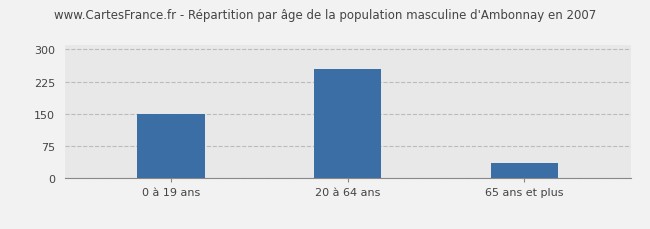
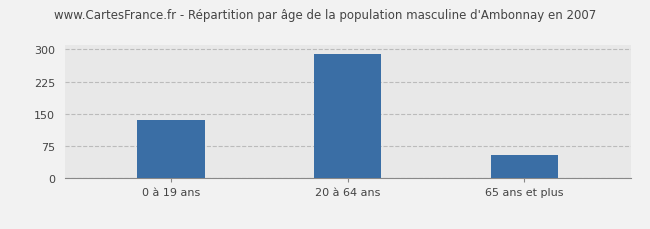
0 à 19 ans: 150 -> 135
20 à 64 ans: 255 -> 290
65 ans et plus: 35 -> 55
